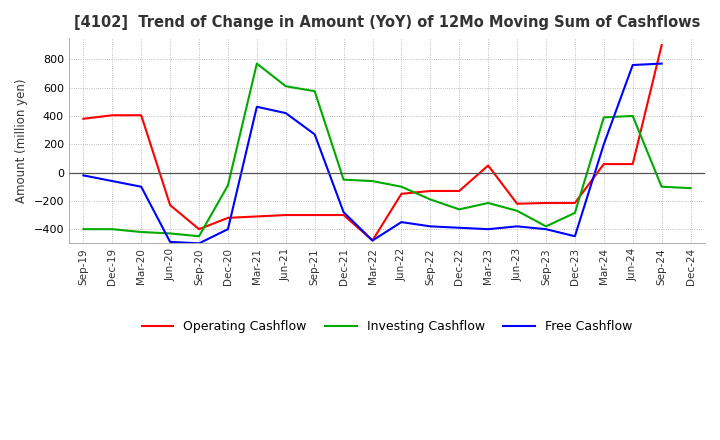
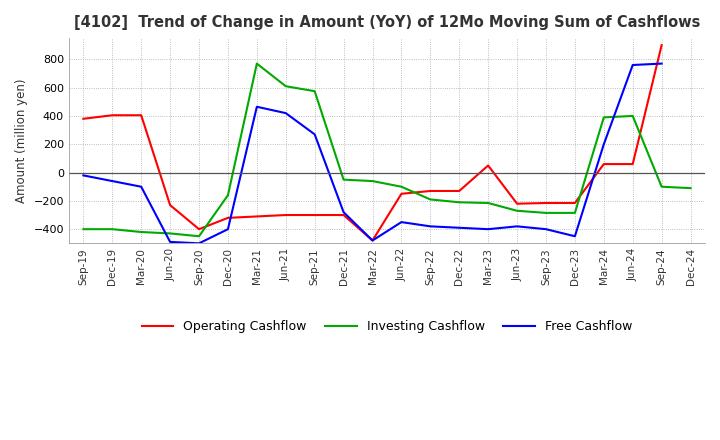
Investing Cashflow/Dec-20: -90 -> -160
Investing Cashflow/Dec-22: -260 -> -210
Investing Cashflow/Sep-23: -380 -> -280
